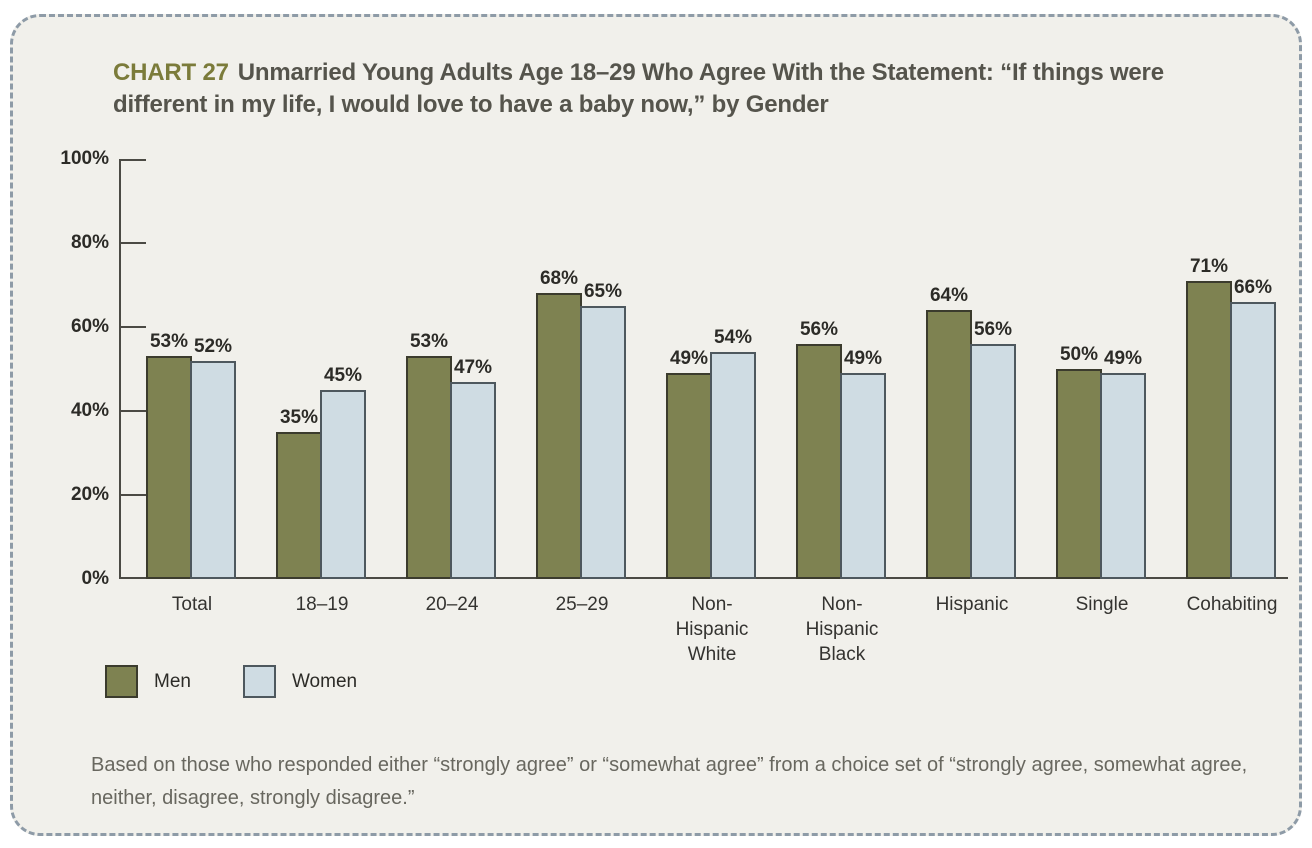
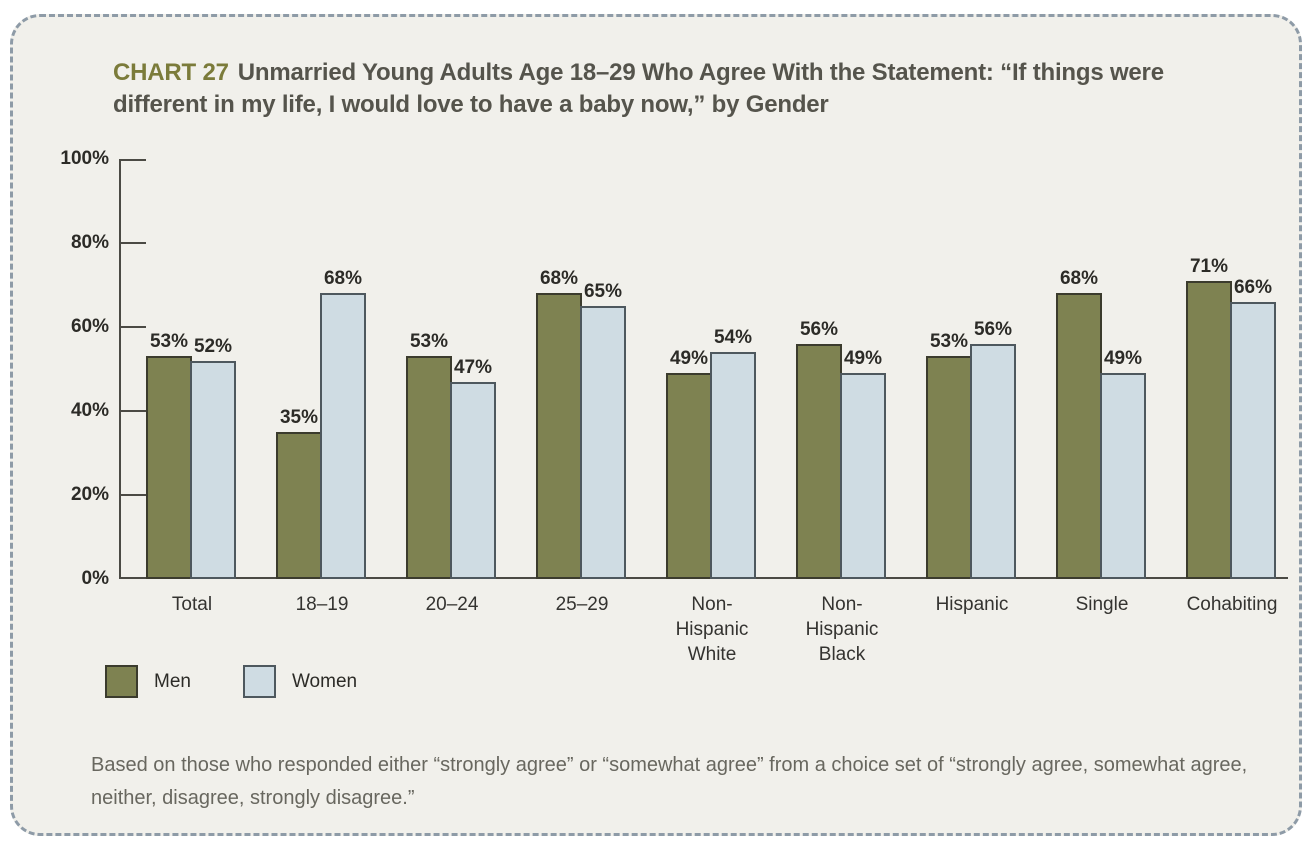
Women/18–19: 45% -> 68%
Men/Hispanic: 64% -> 53%
Men/Single: 50% -> 68%
